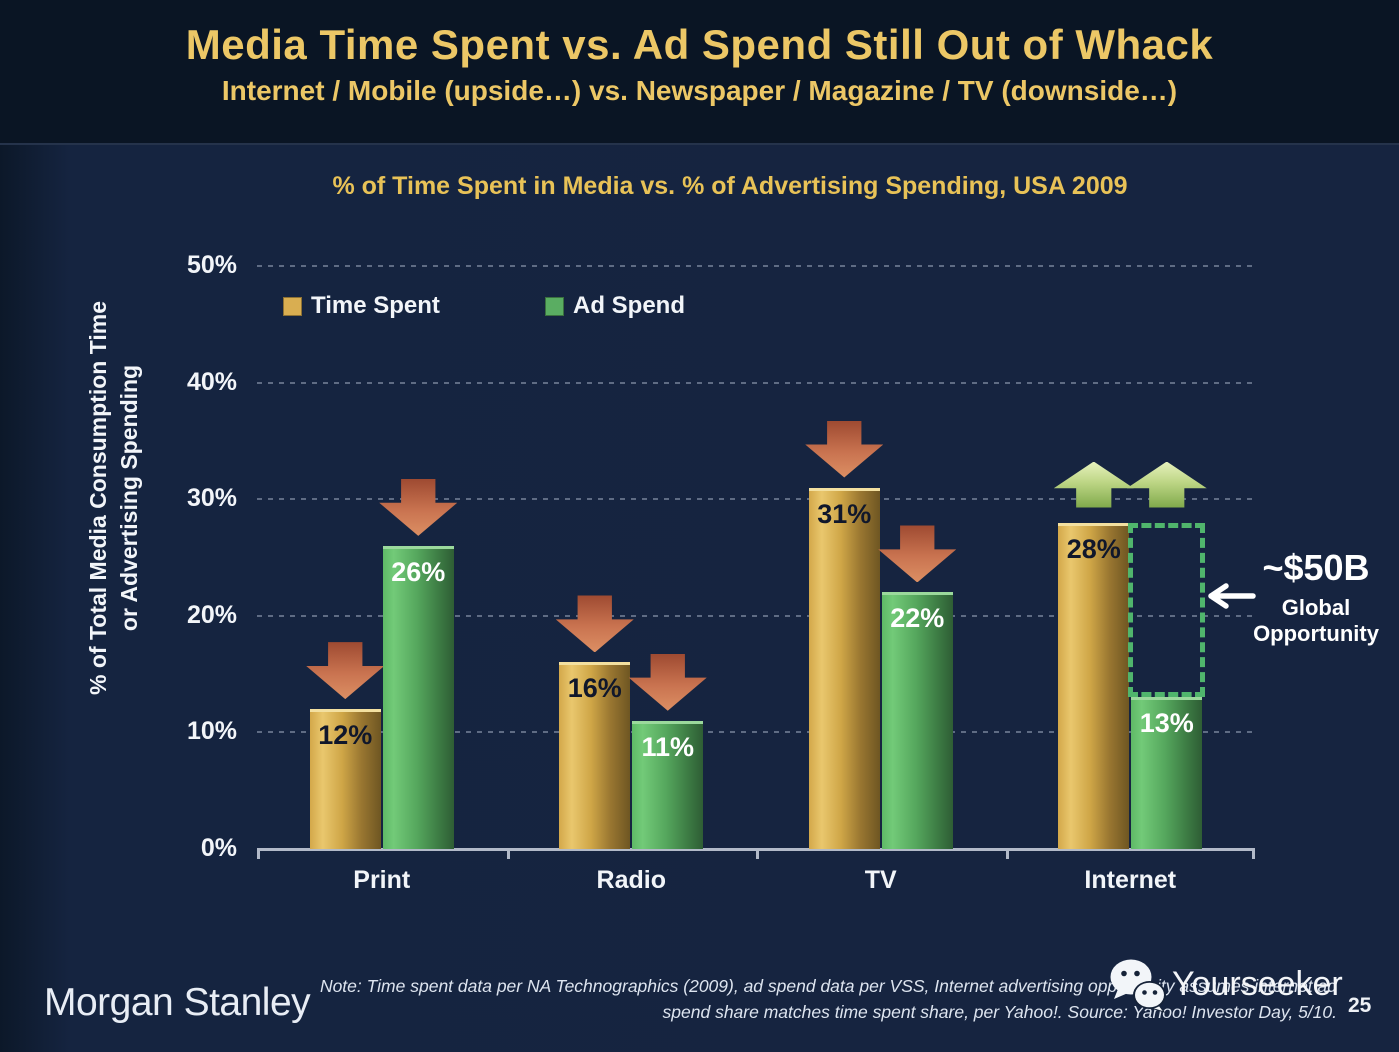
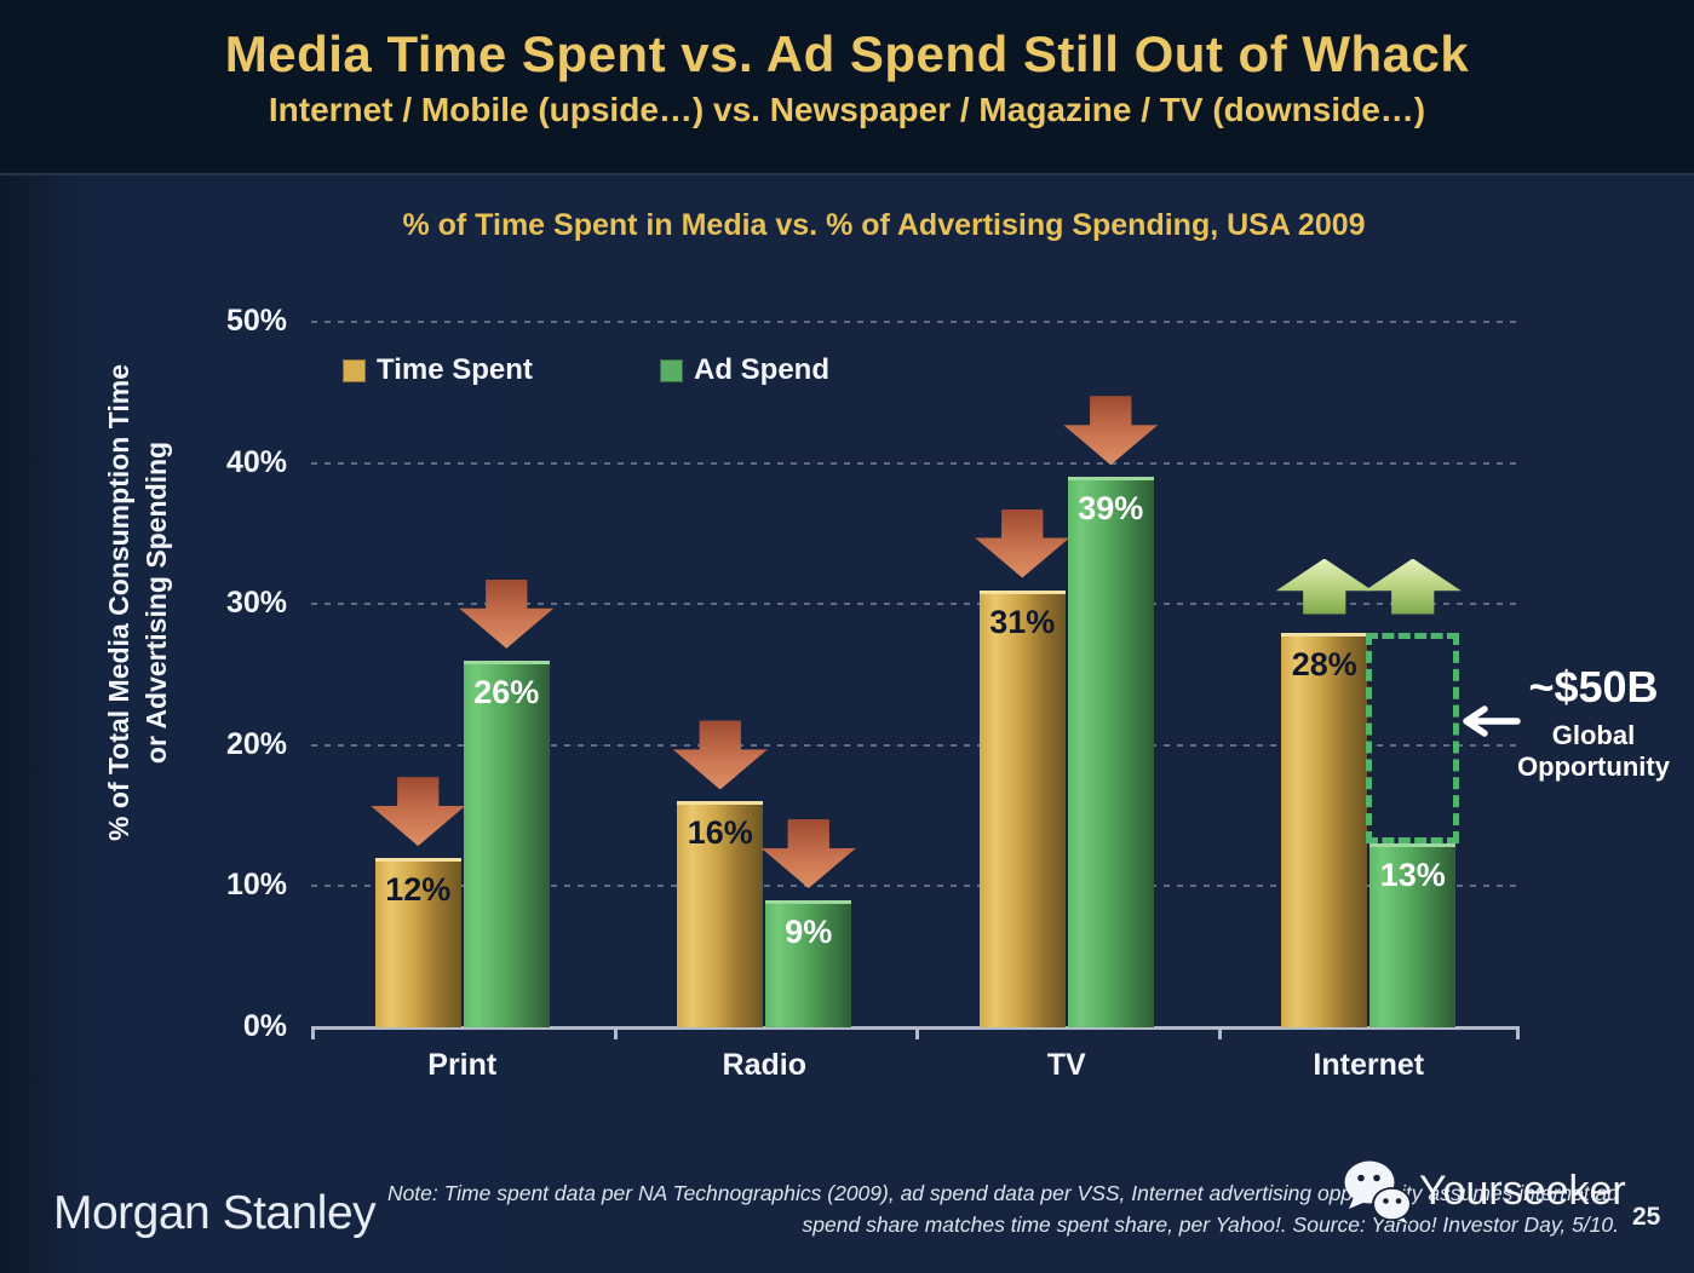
Ad Spend/Radio: 11% -> 9%
Ad Spend/TV: 22% -> 39%
